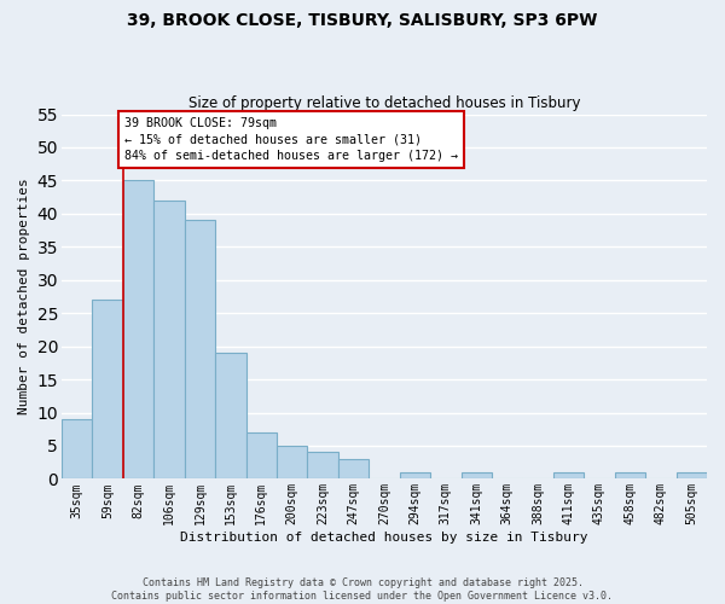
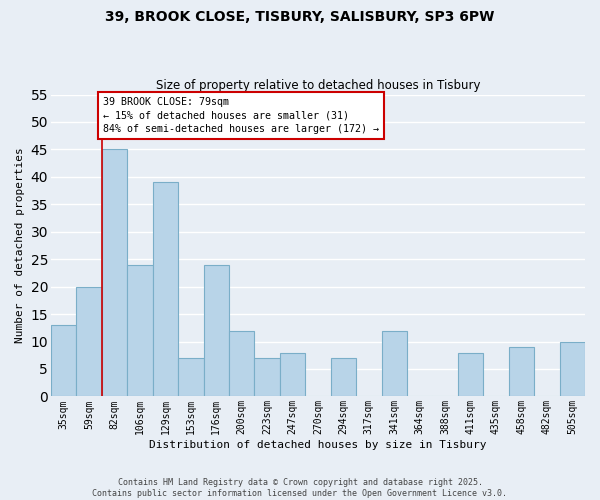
35sqm: 9 -> 13
59sqm: 27 -> 20
106sqm: 42 -> 24
153sqm: 19 -> 7
176sqm: 7 -> 24
200sqm: 5 -> 12
223sqm: 4 -> 7
247sqm: 3 -> 8
294sqm: 1 -> 7
341sqm: 1 -> 12
411sqm: 1 -> 8
458sqm: 1 -> 9
505sqm: 1 -> 10
